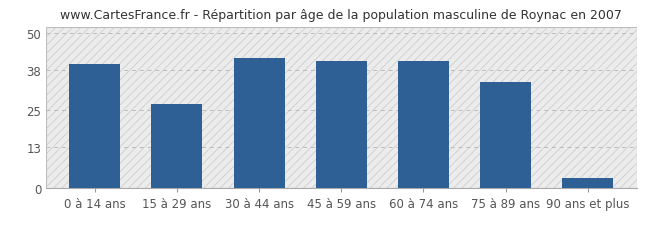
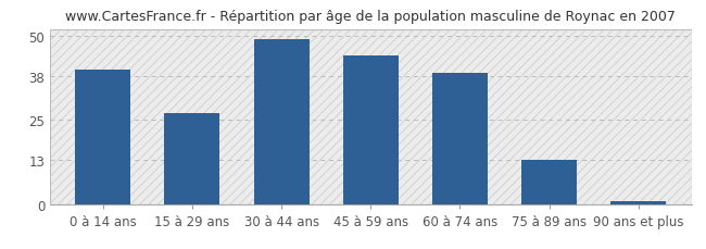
30 à 44 ans: 42 -> 49
45 à 59 ans: 41 -> 44
60 à 74 ans: 41 -> 39
75 à 89 ans: 34 -> 13
90 ans et plus: 3 -> 1
